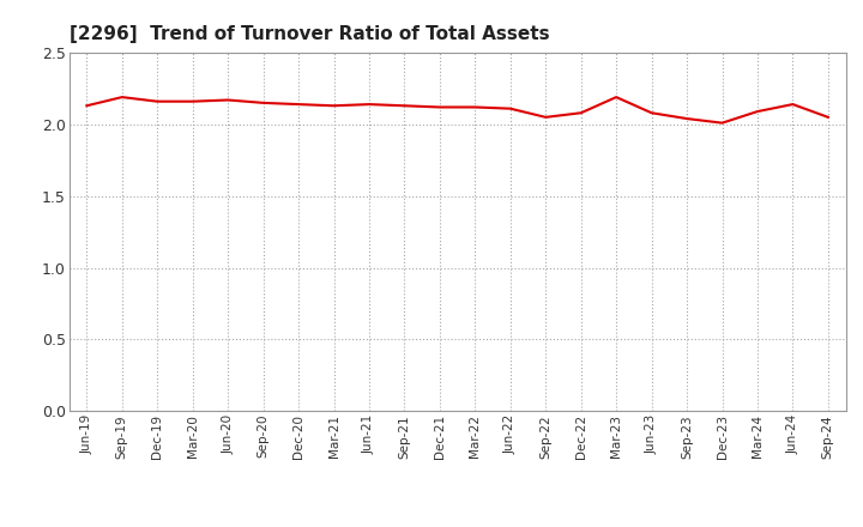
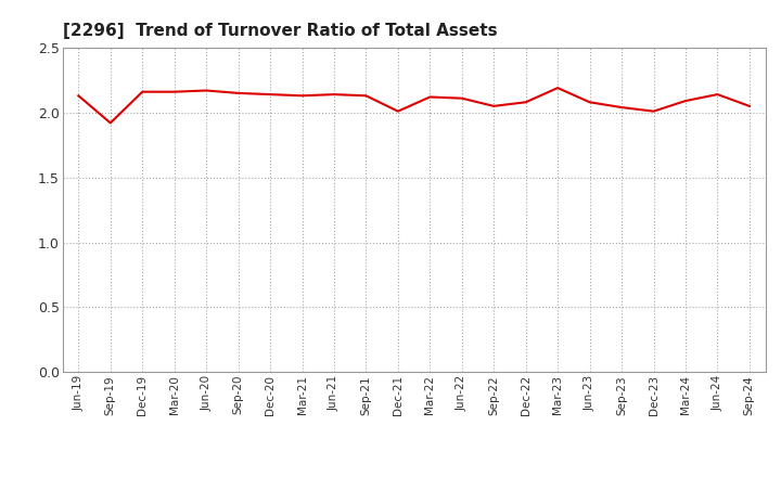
Sep-19: 2.19 -> 1.92
Dec-21: 2.12 -> 2.01
